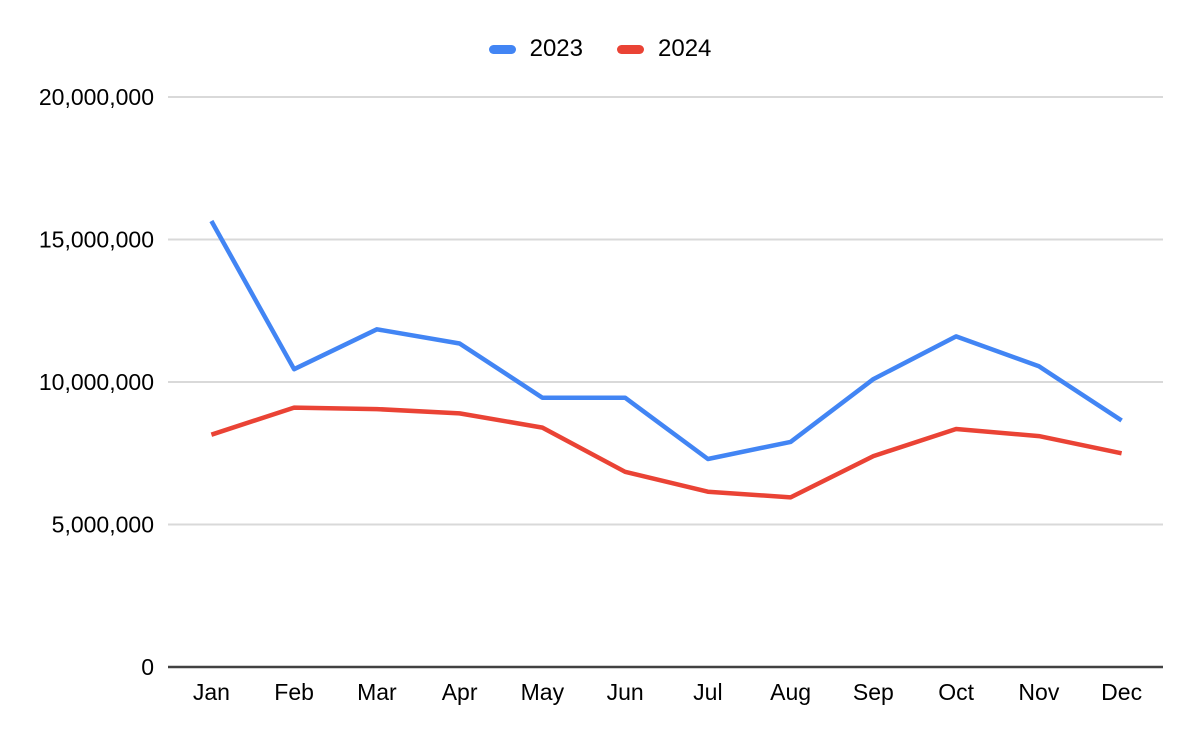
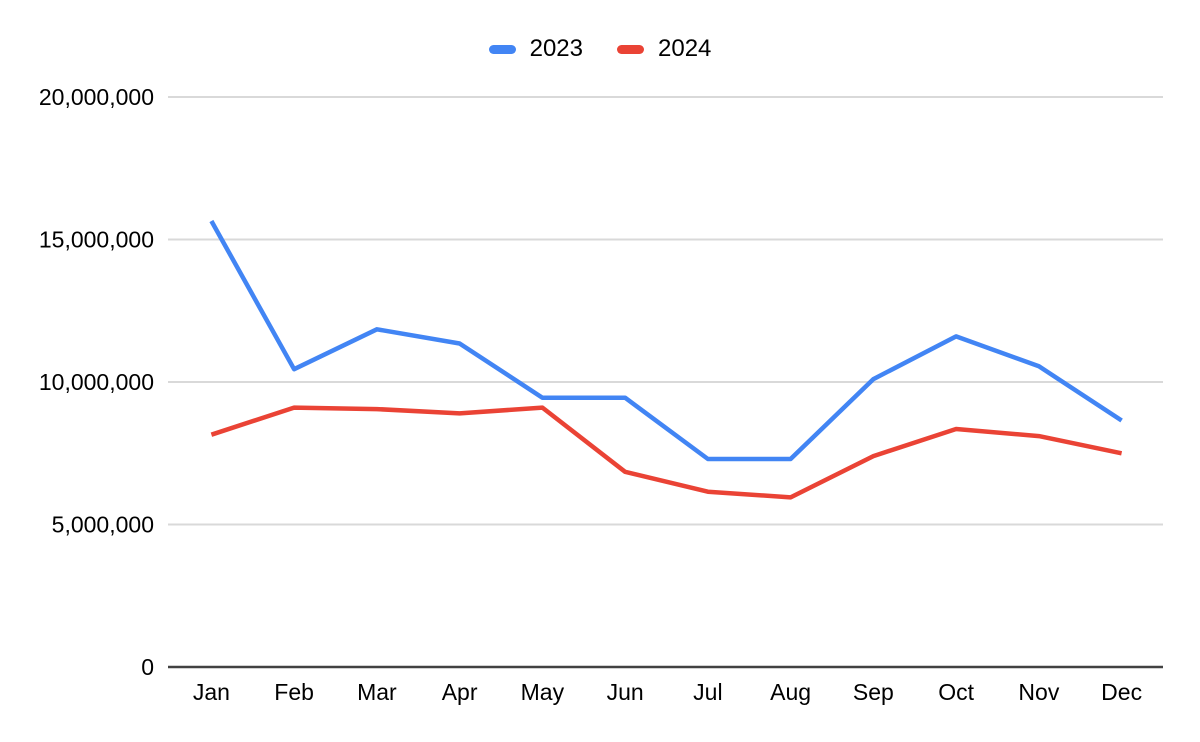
2024/May: 8400000 -> 9100000
2023/Aug: 7900000 -> 7300000
